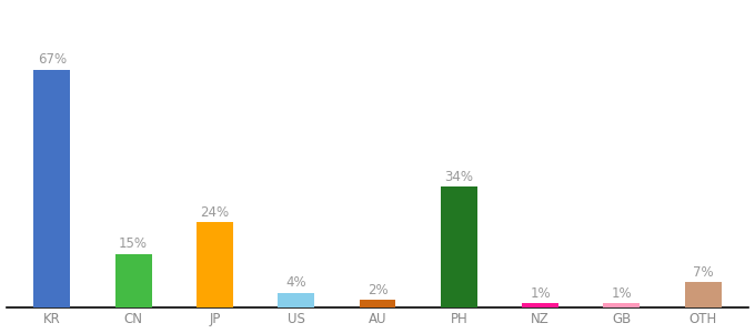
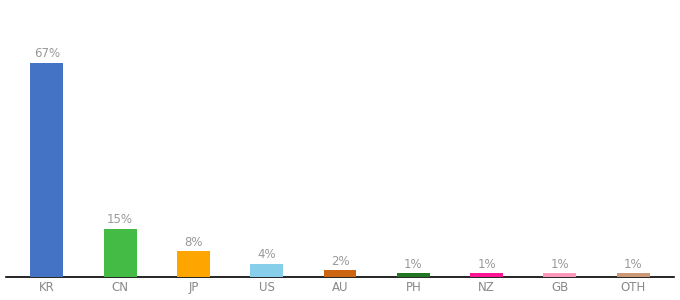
JP: 24% -> 8%
PH: 34% -> 1%
OTH: 7% -> 1%
